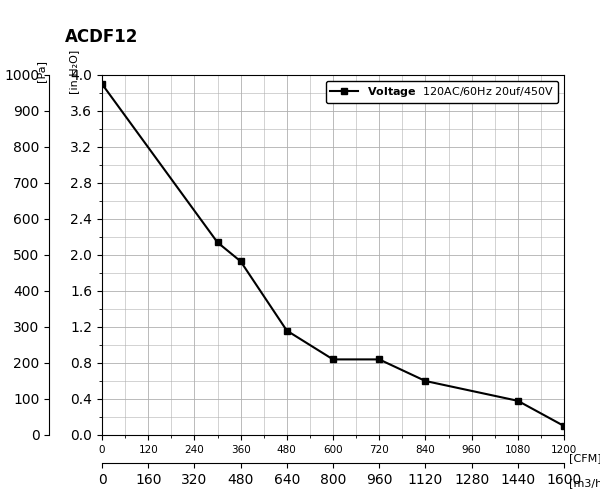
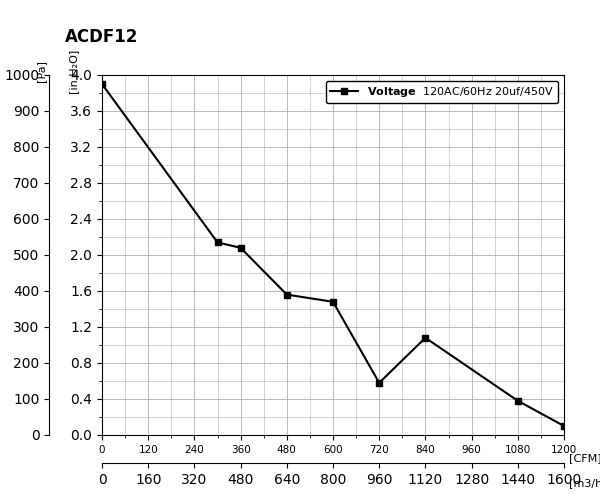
360: 1.93 -> 2.08
480: 1.16 -> 1.56
600: 0.84 -> 1.48
720: 0.84 -> 0.58
840: 0.60 -> 1.08
